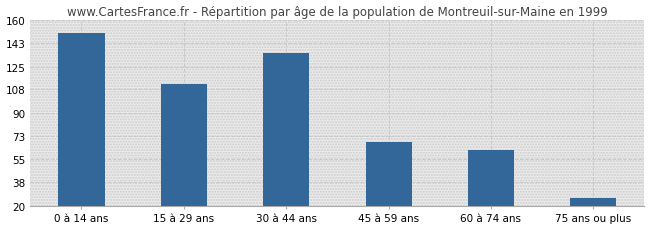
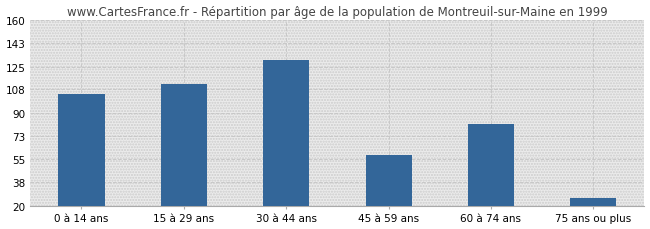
0 à 14 ans: 150 -> 104
30 à 44 ans: 135 -> 130
45 à 59 ans: 68 -> 58
60 à 74 ans: 62 -> 82
